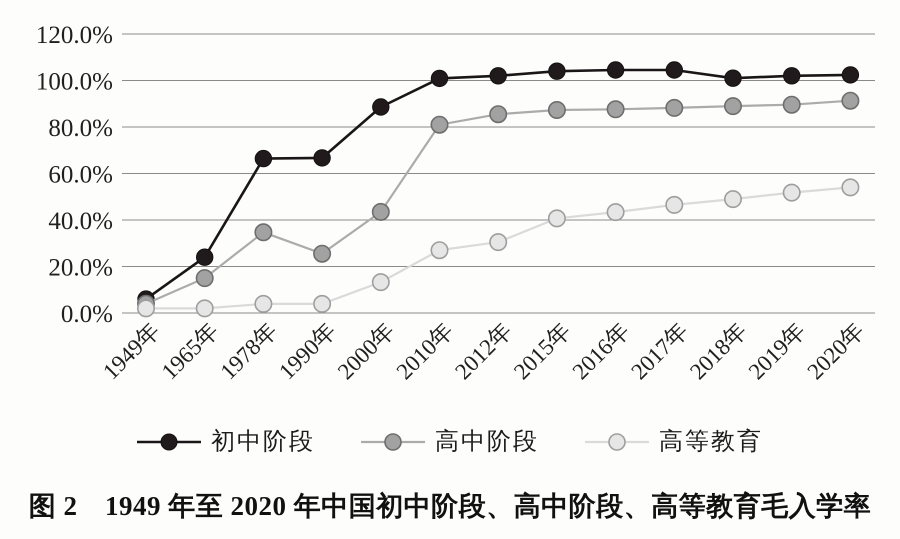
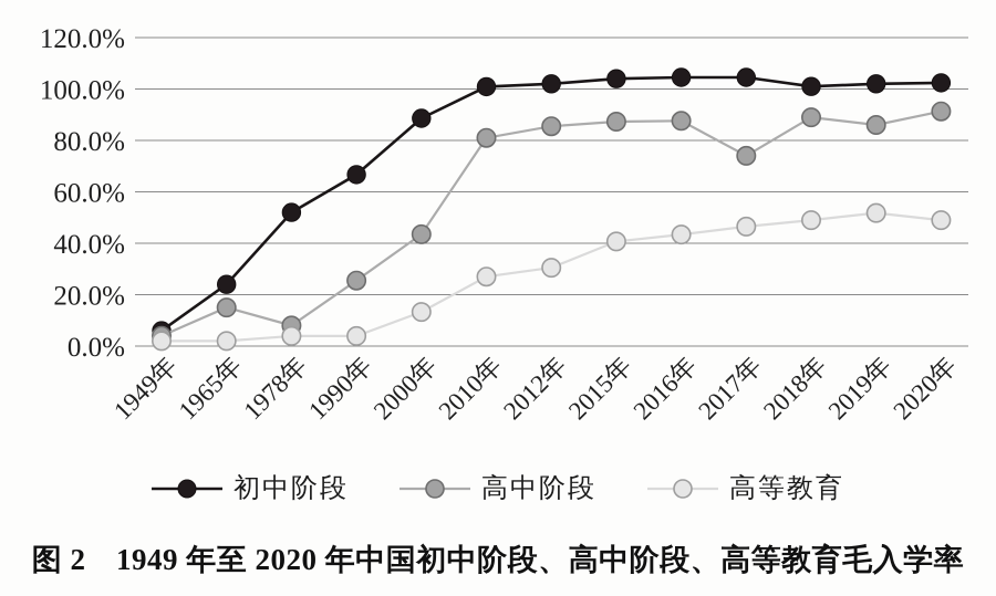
初中阶段/1978年: 66% -> 52%
高中阶段/1978年: 35% -> 8%
高中阶段/2017年: 88% -> 74%
高中阶段/2019年: 90% -> 86%
高等教育/2020年: 54% -> 49%
